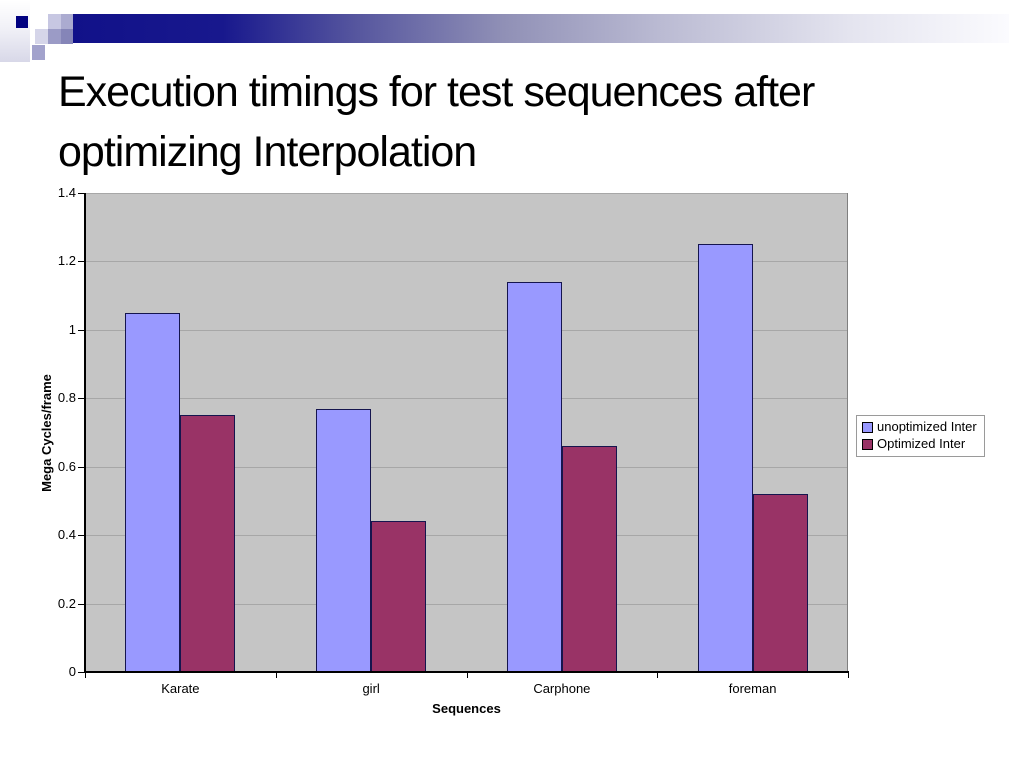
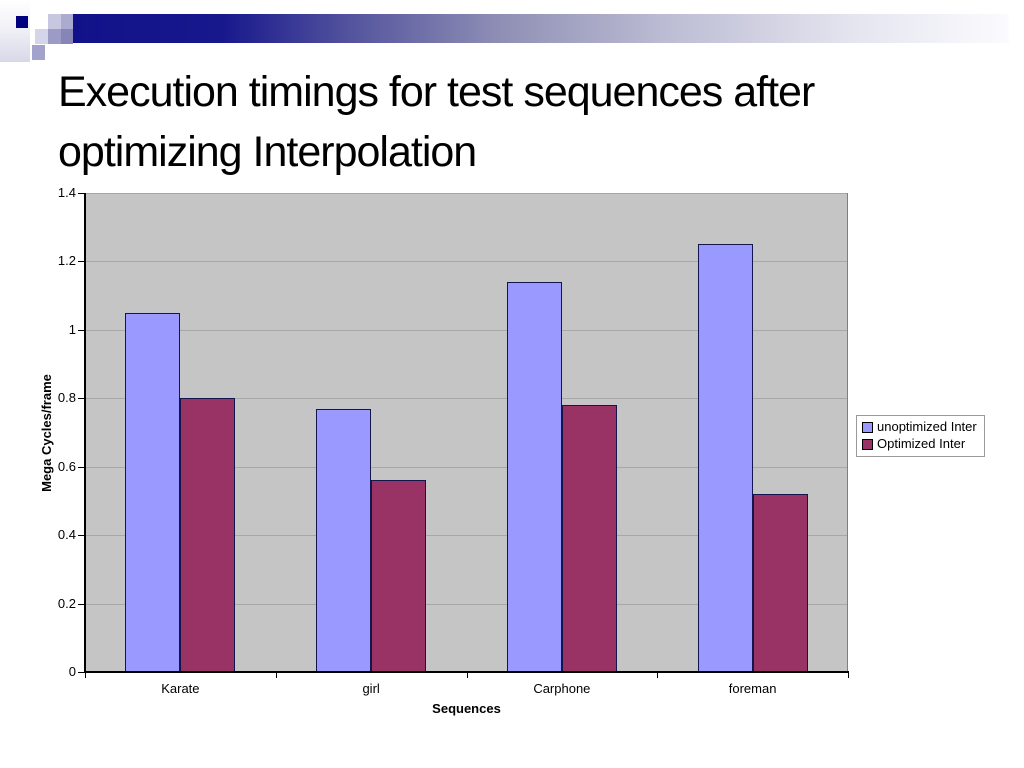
Optimized Inter/Karate: 0.75 -> 0.80
Optimized Inter/girl: 0.44 -> 0.56
Optimized Inter/Carphone: 0.66 -> 0.78
